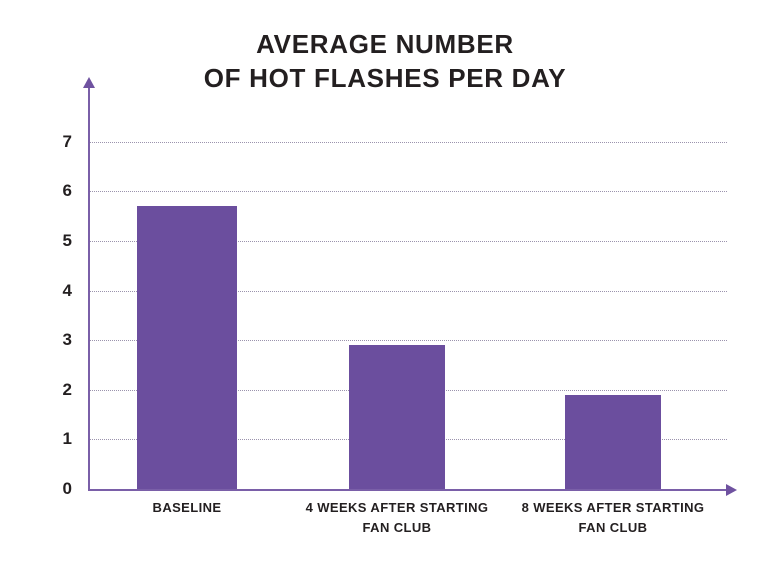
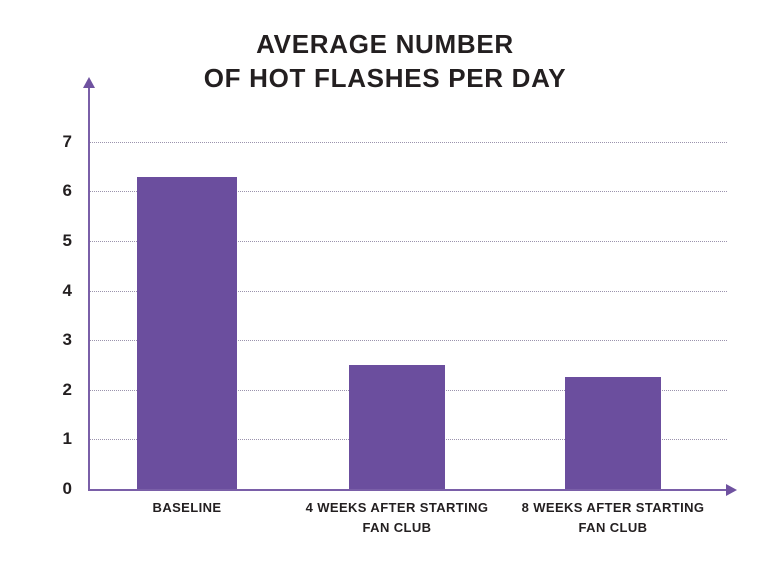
BASELINE: 5.7 -> 6.3
4 WEEKS AFTER STARTING FAN CLUB: 2.9 -> 2.5
8 WEEKS AFTER STARTING FAN CLUB: 1.9 -> 2.2
